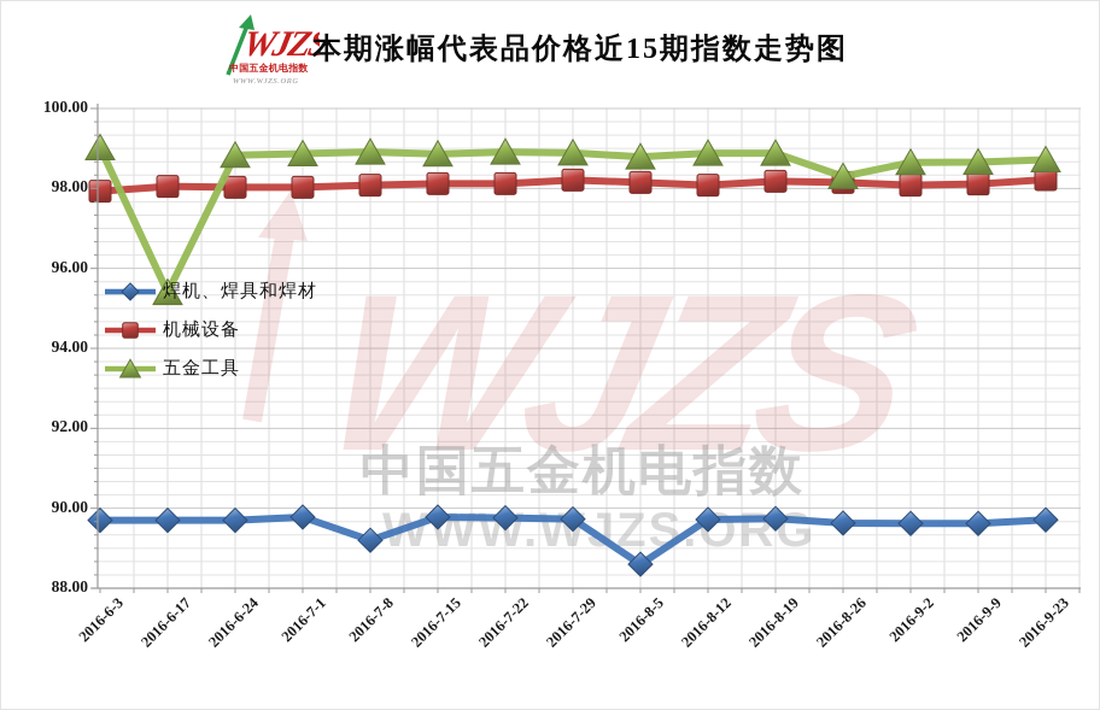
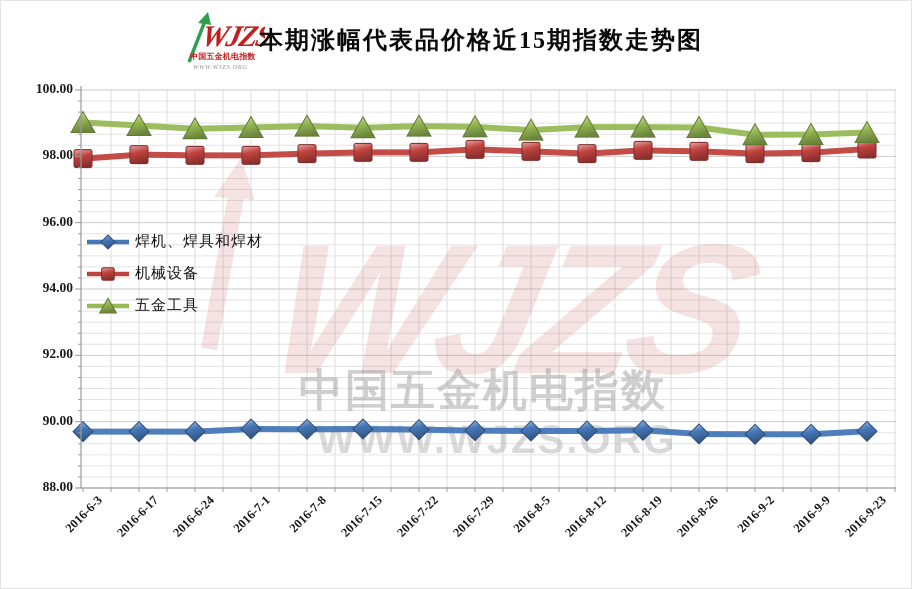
五金工具/2016-6-17: 95.4 -> 98.9
焊机、焊具和焊材/2016-7-8: 89.2 -> 89.8
焊机、焊具和焊材/2016-8-5: 88.6 -> 89.7
五金工具/2016-8-26: 98.3 -> 98.9
